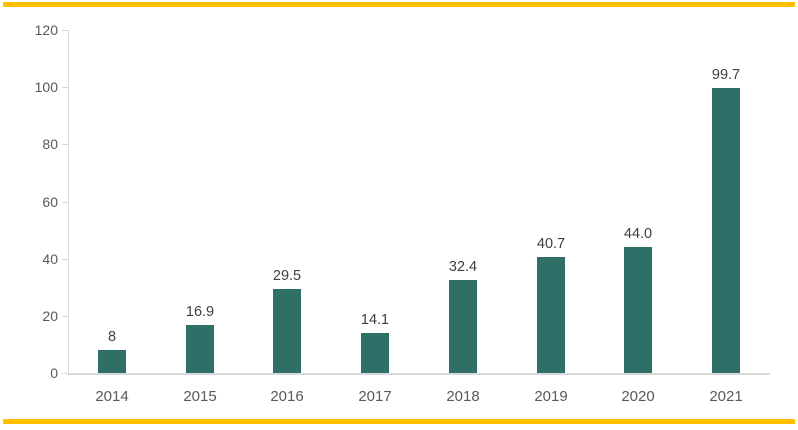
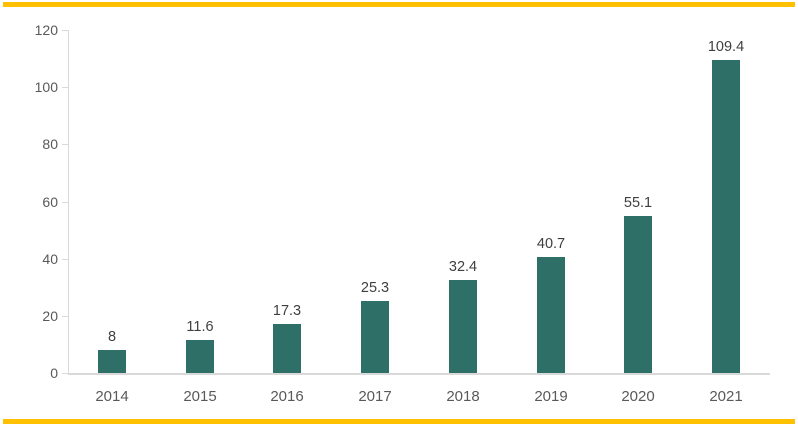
2015: 16.9 -> 11.6
2016: 29.5 -> 17.3
2017: 14.1 -> 25.3
2020: 44.0 -> 55.1
2021: 99.7 -> 109.4
